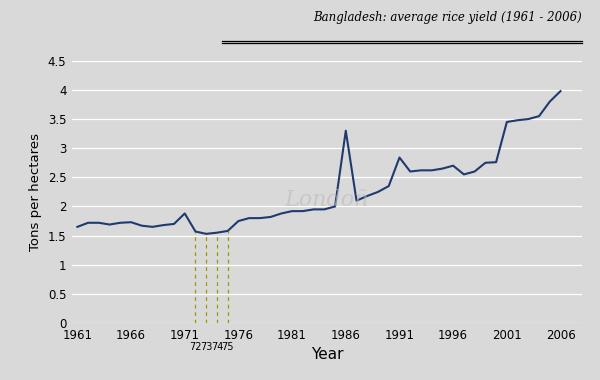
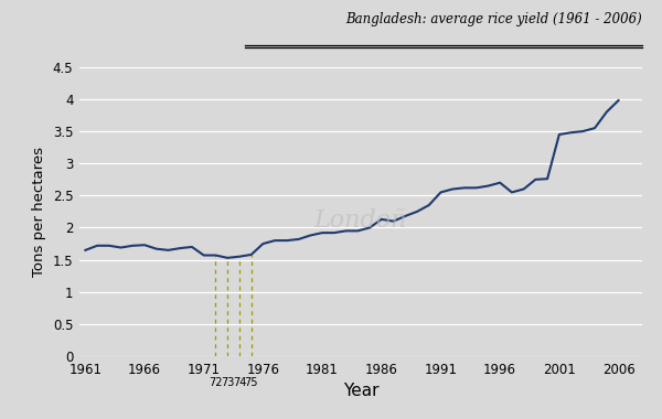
1971: 1.88 -> 1.57
1986: 3.30 -> 2.13
1991: 2.84 -> 2.55
